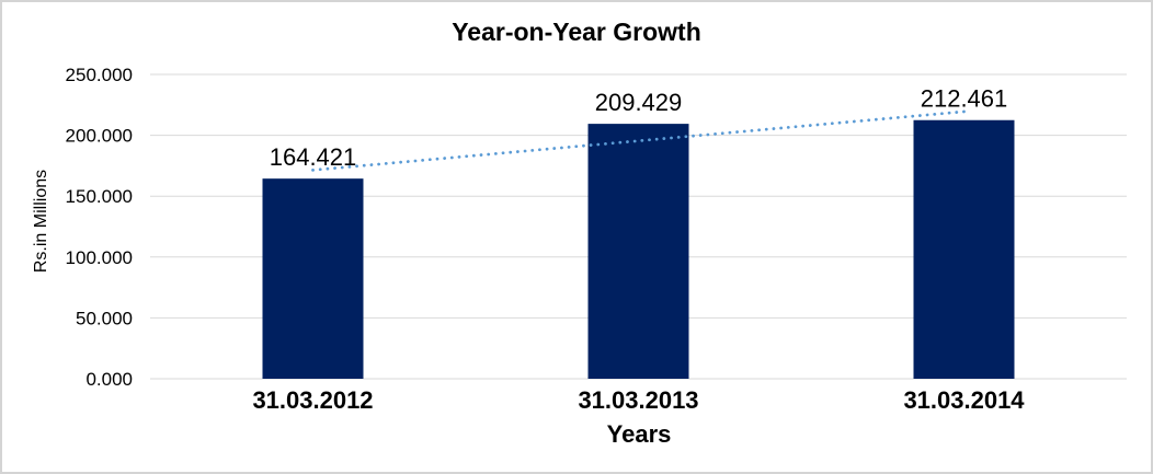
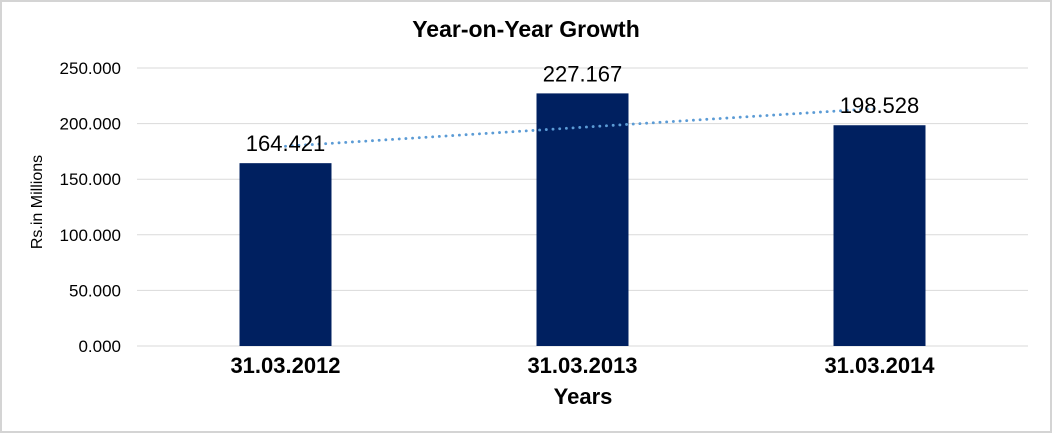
31.03.2013: 209.429 -> 227.167
31.03.2014: 212.461 -> 198.528
